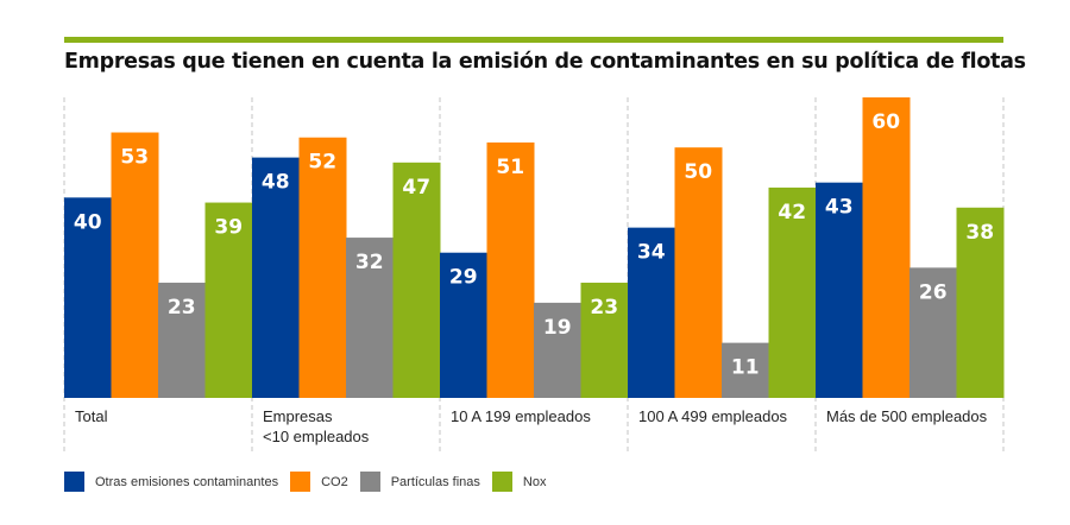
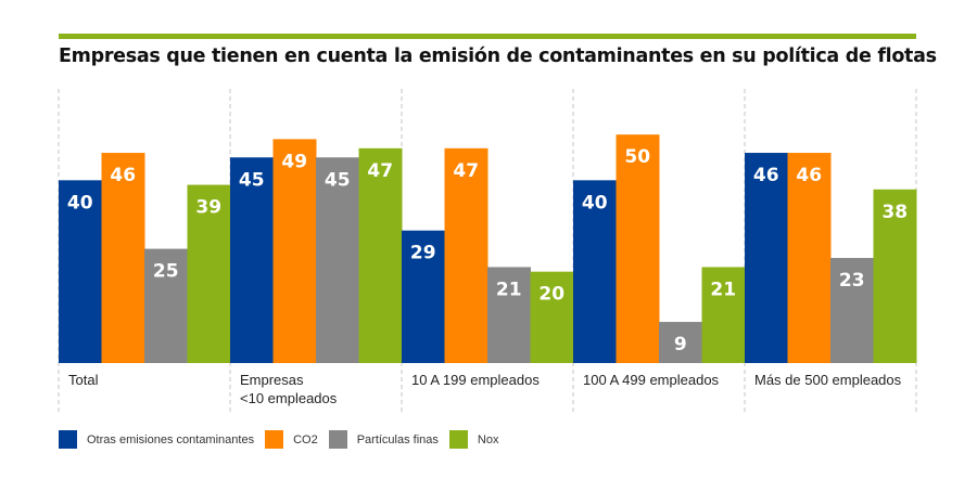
CO2/Total: 53 -> 46
Partículas finas/Total: 23 -> 25
Otras emisiones contaminantes/Empresas <10 empleados: 48 -> 45
CO2/Empresas <10 empleados: 52 -> 49
Partículas finas/Empresas <10 empleados: 32 -> 45
CO2/10 A 199 empleados: 51 -> 47
Partículas finas/10 A 199 empleados: 19 -> 21
Nox/10 A 199 empleados: 23 -> 20
Otras emisiones contaminantes/100 A 499 empleados: 34 -> 40
Partículas finas/100 A 499 empleados: 11 -> 9
Nox/100 A 499 empleados: 42 -> 21
Otras emisiones contaminantes/Más de 500 empleados: 43 -> 46
CO2/Más de 500 empleados: 60 -> 46
Partículas finas/Más de 500 empleados: 26 -> 23
